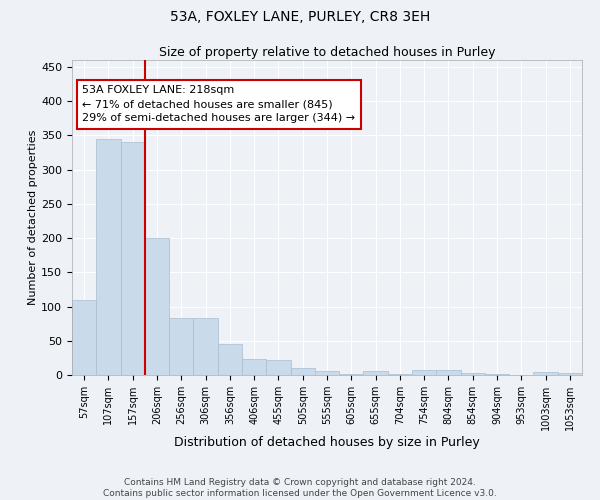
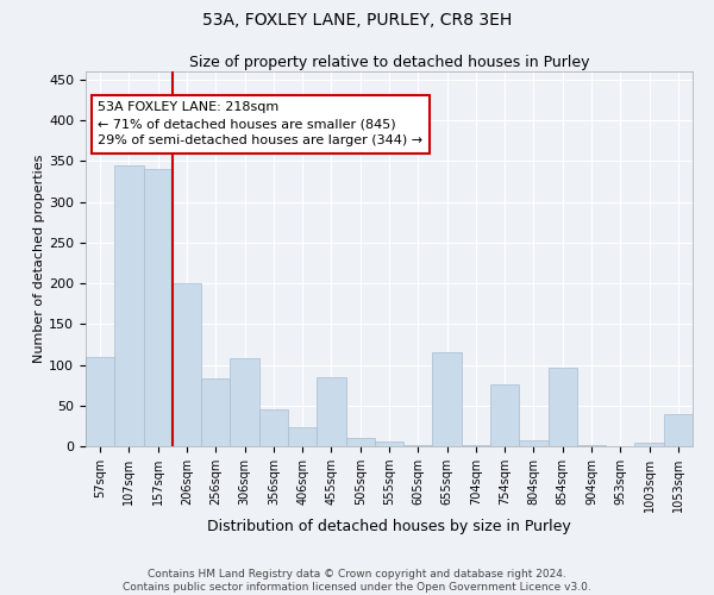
306sqm: 83 -> 108
455sqm: 22 -> 84
655sqm: 6 -> 116
754sqm: 8 -> 76
854sqm: 3 -> 96
1053sqm: 3 -> 40
